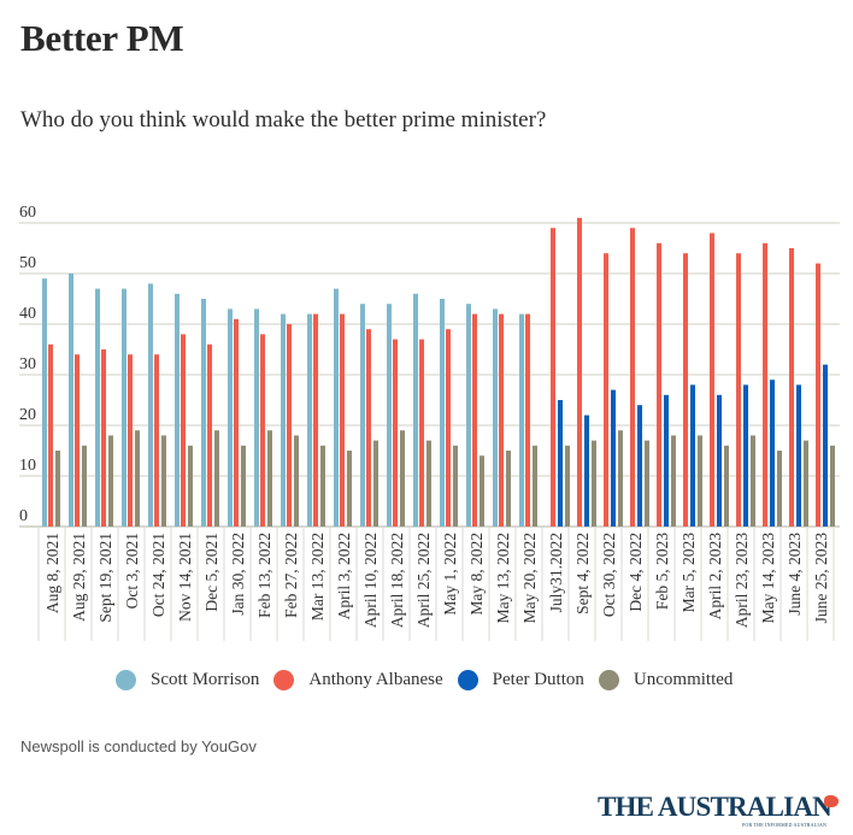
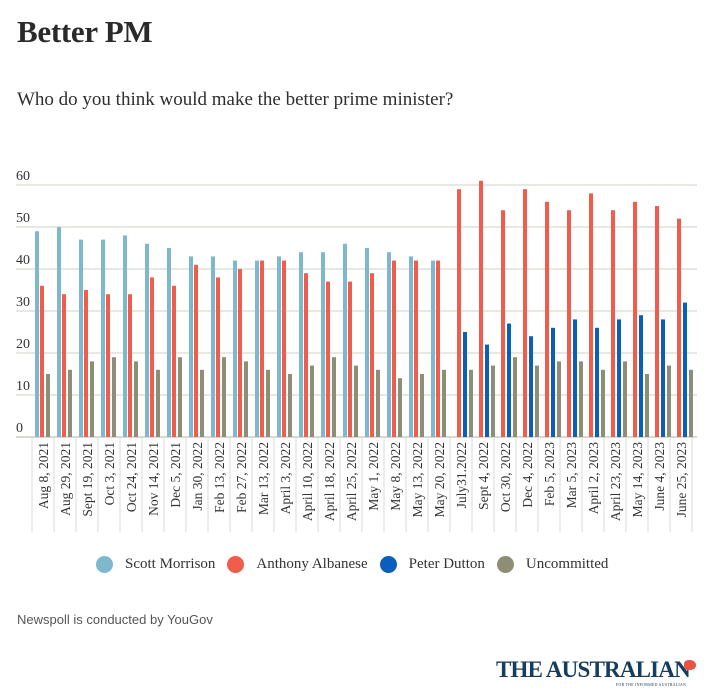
Scott Morrison/April 3, 2022: 47 -> 43
